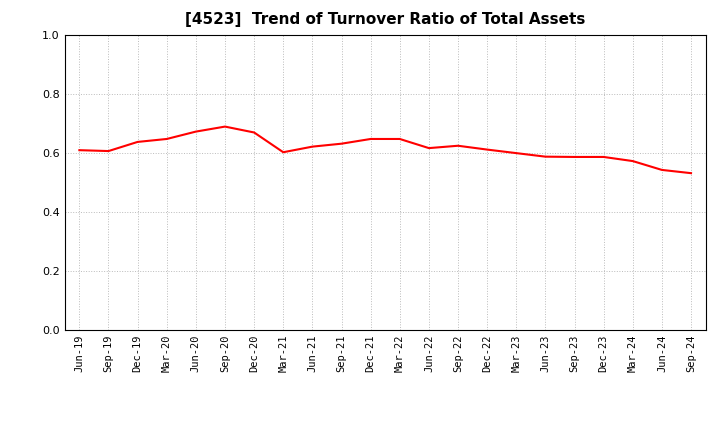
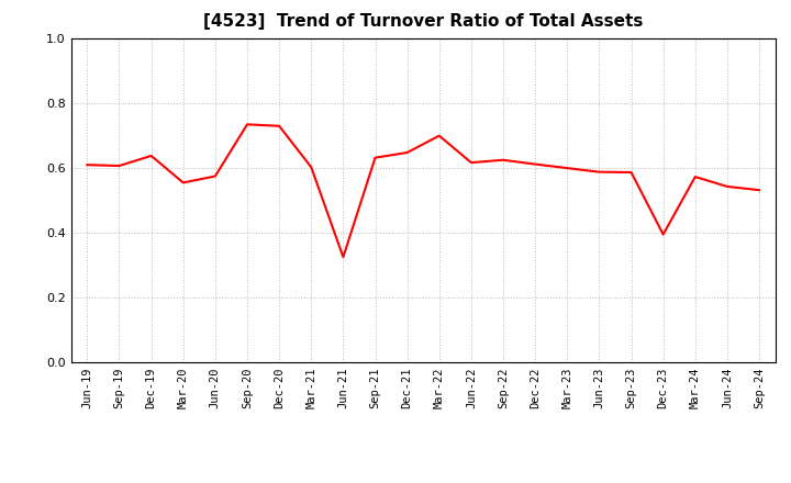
Mar-20: 0.648 -> 0.555
Jun-20: 0.673 -> 0.575
Sep-20: 0.690 -> 0.735
Dec-20: 0.670 -> 0.730
Jun-21: 0.622 -> 0.325
Mar-22: 0.648 -> 0.700
Dec-23: 0.587 -> 0.395
